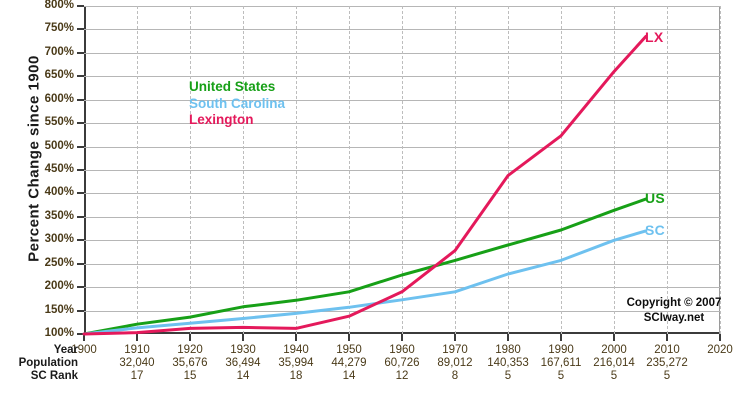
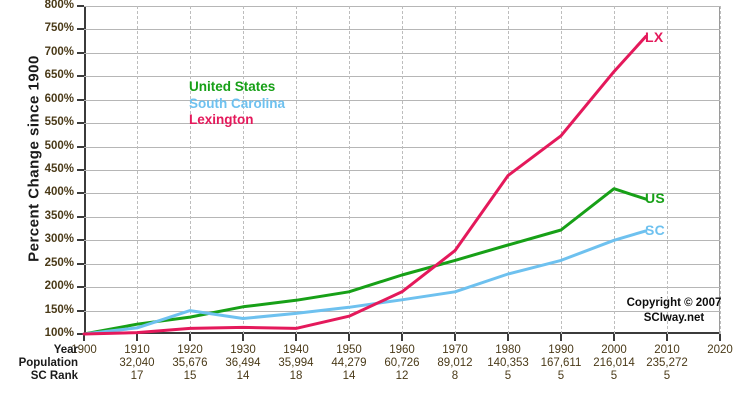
South Carolina/1920: 120% -> 150%
United States/2000: 360% -> 410%
